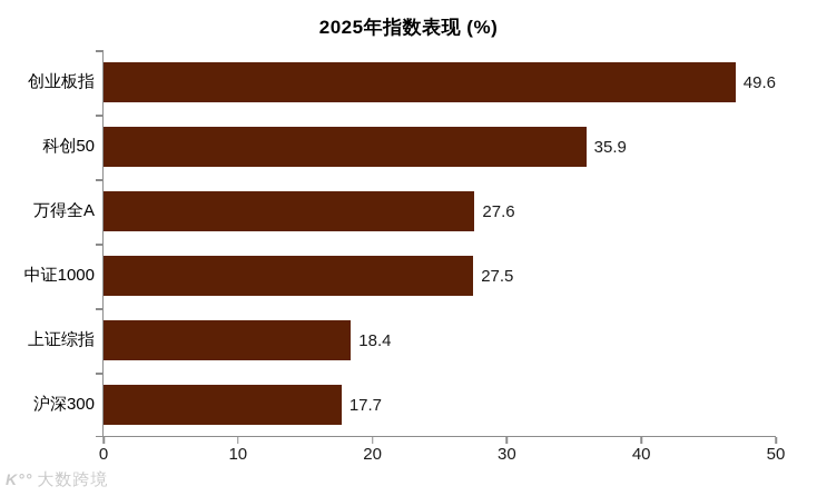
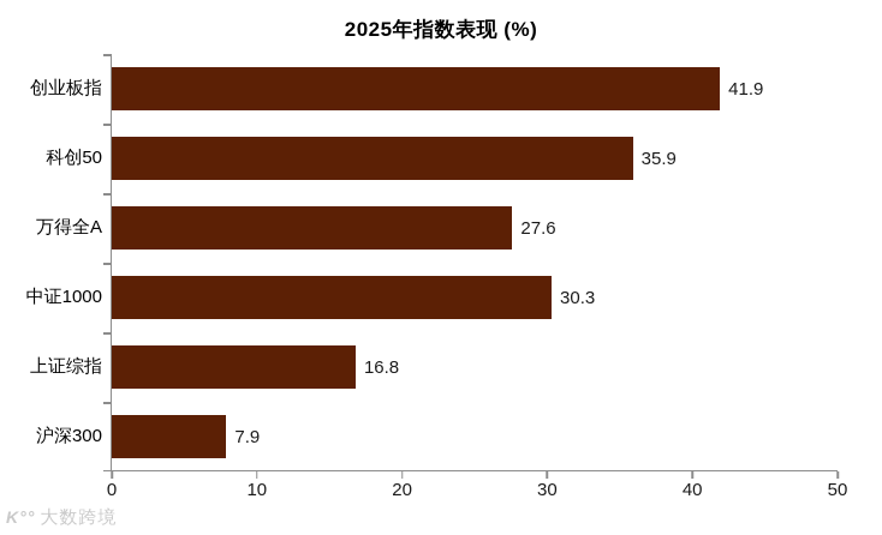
创业板指: 49.6 -> 41.9
中证1000: 27.5 -> 30.3
上证综指: 18.4 -> 16.8
沪深300: 17.7 -> 7.9
